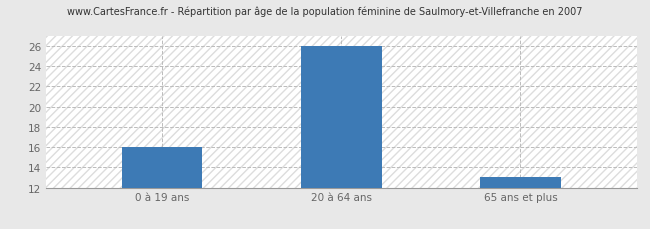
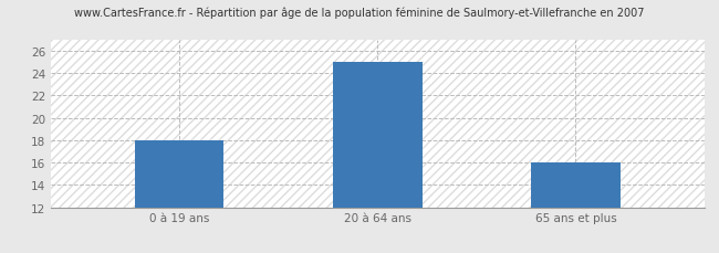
0 à 19 ans: 16 -> 18
20 à 64 ans: 26 -> 25
65 ans et plus: 13 -> 16
